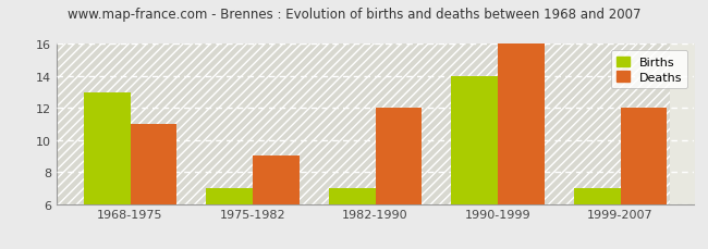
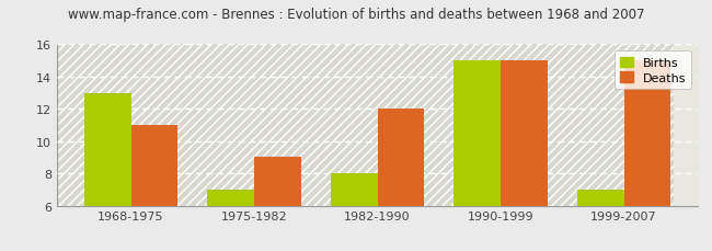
Births/1982-1990: 7 -> 8
Births/1990-1999: 14 -> 15
Deaths/1990-1999: 16 -> 15
Deaths/1999-2007: 12 -> 15
